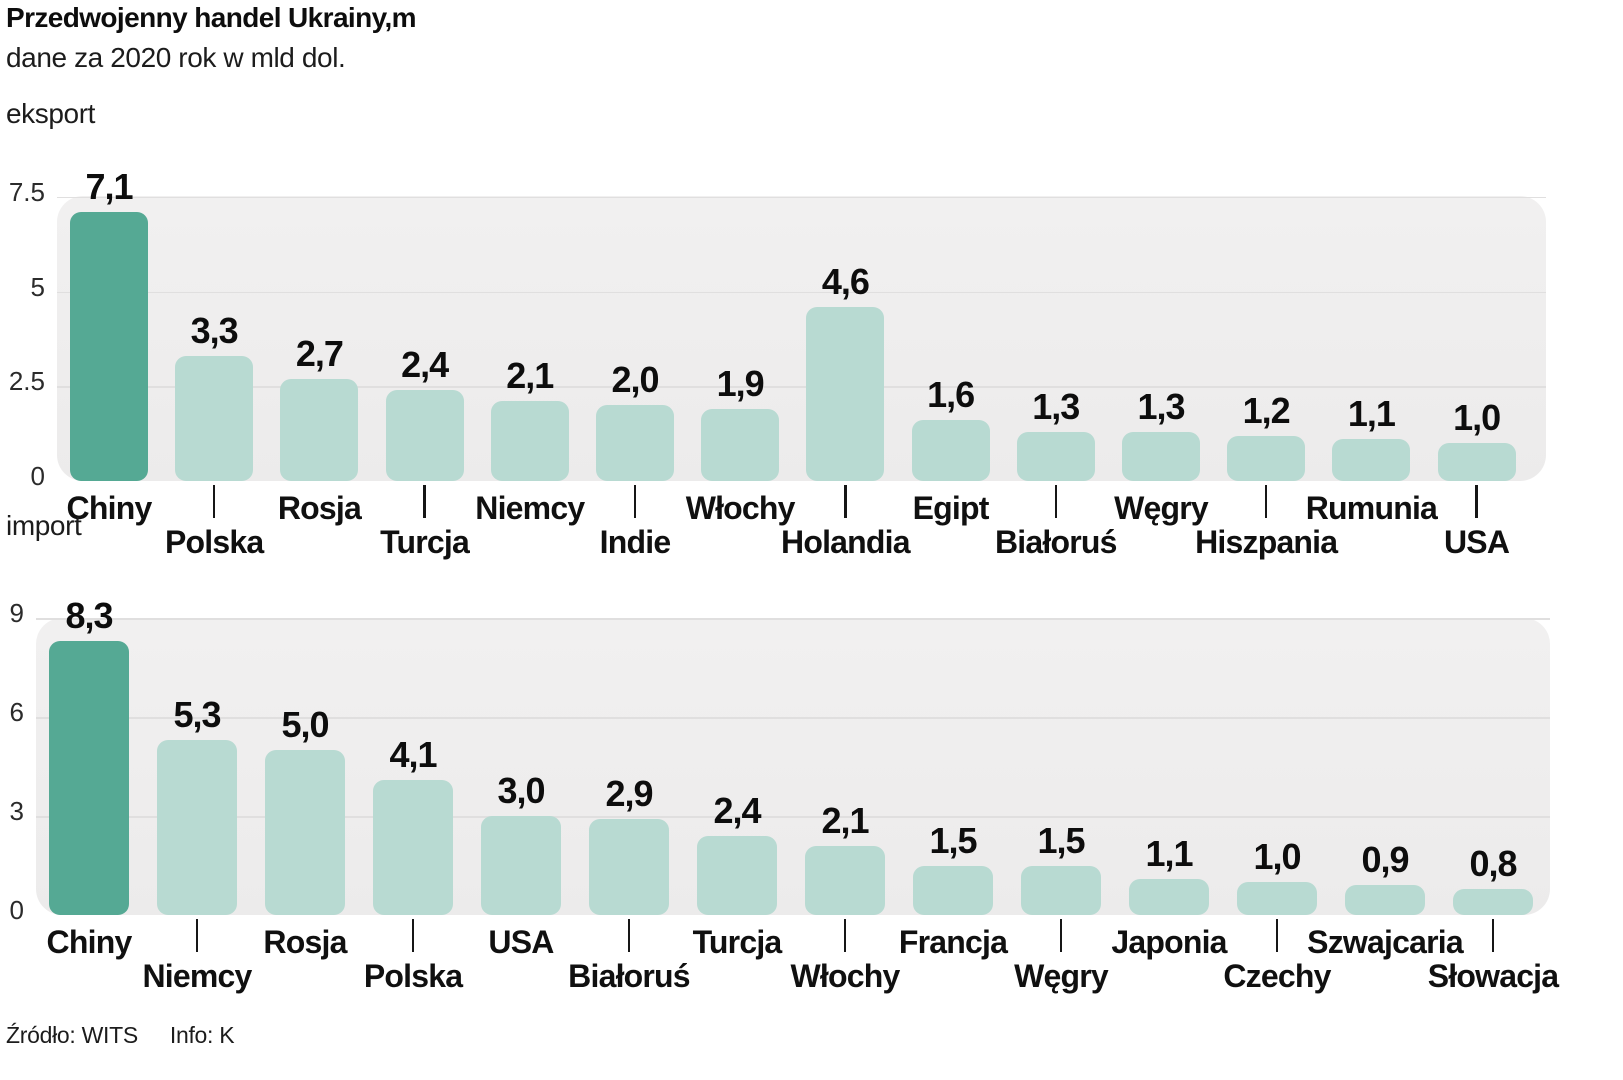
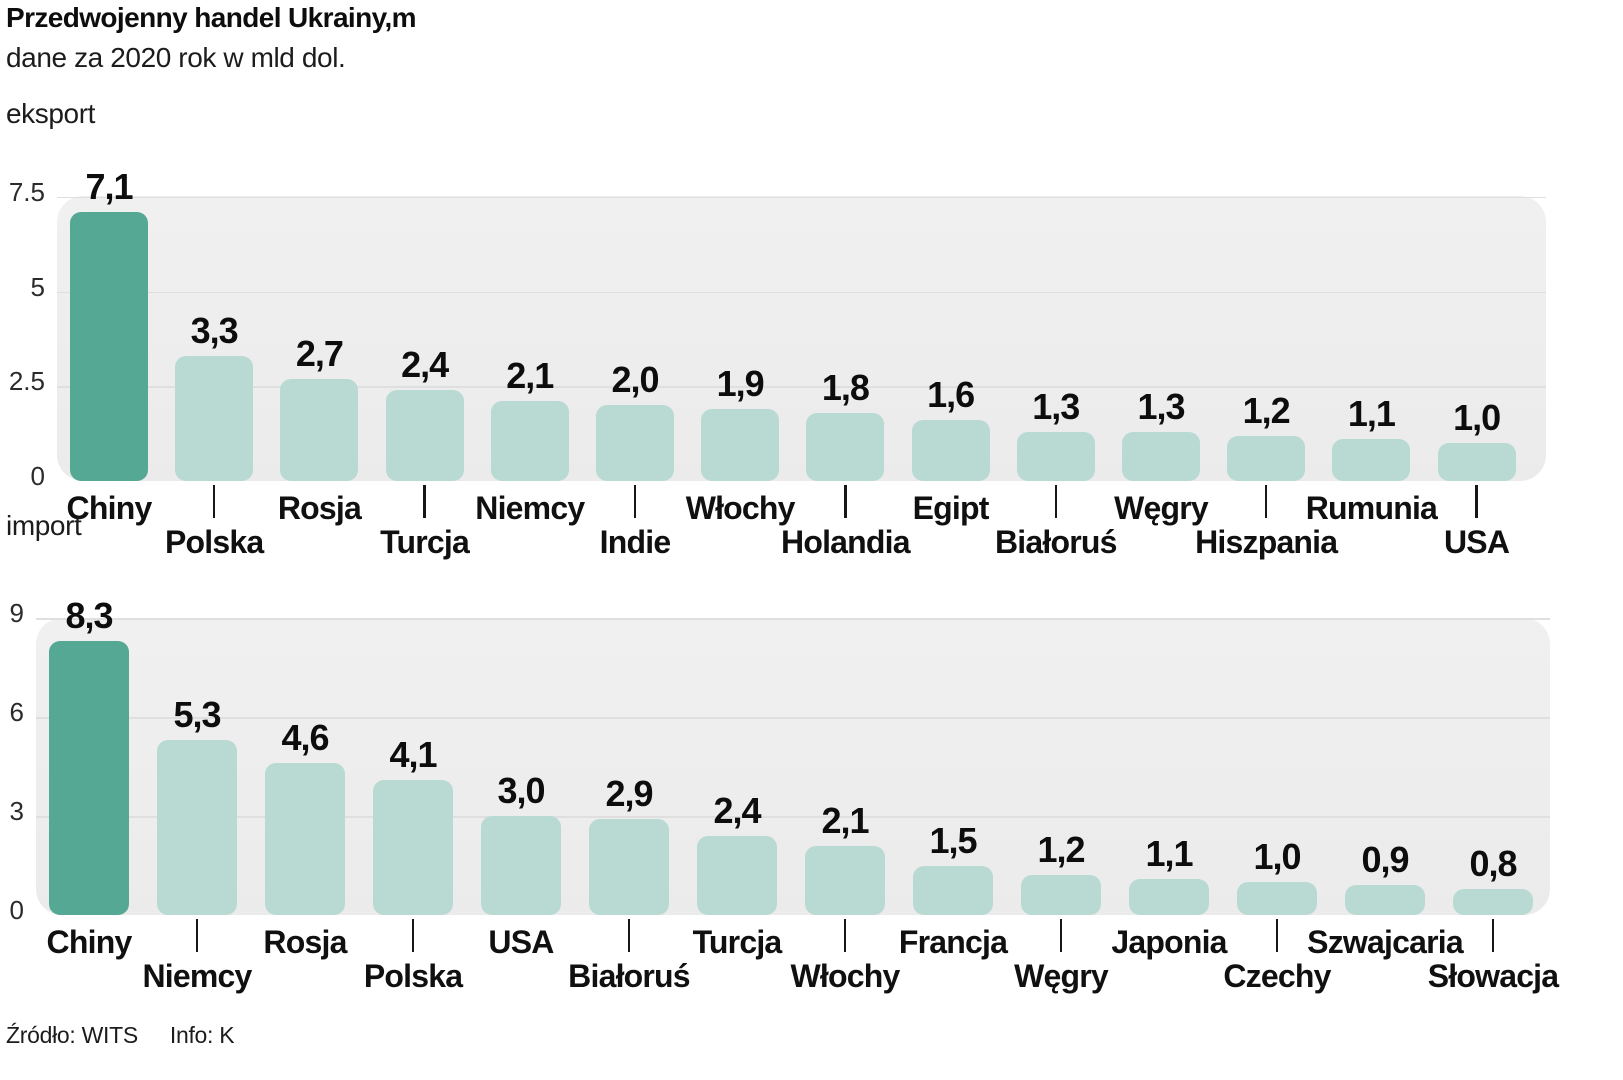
eksport/Holandia: 4,6 -> 1,8
import/Rosja: 5,0 -> 4,6
import/Węgry: 1,5 -> 1,2
